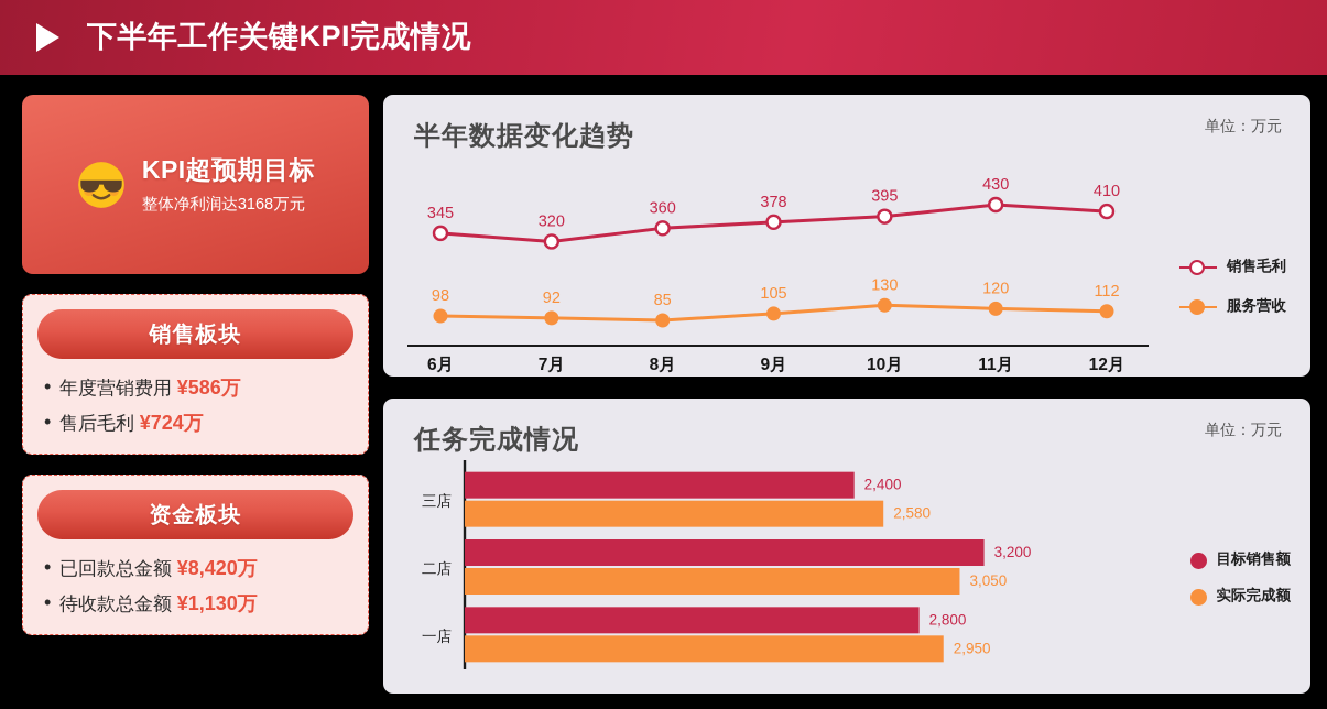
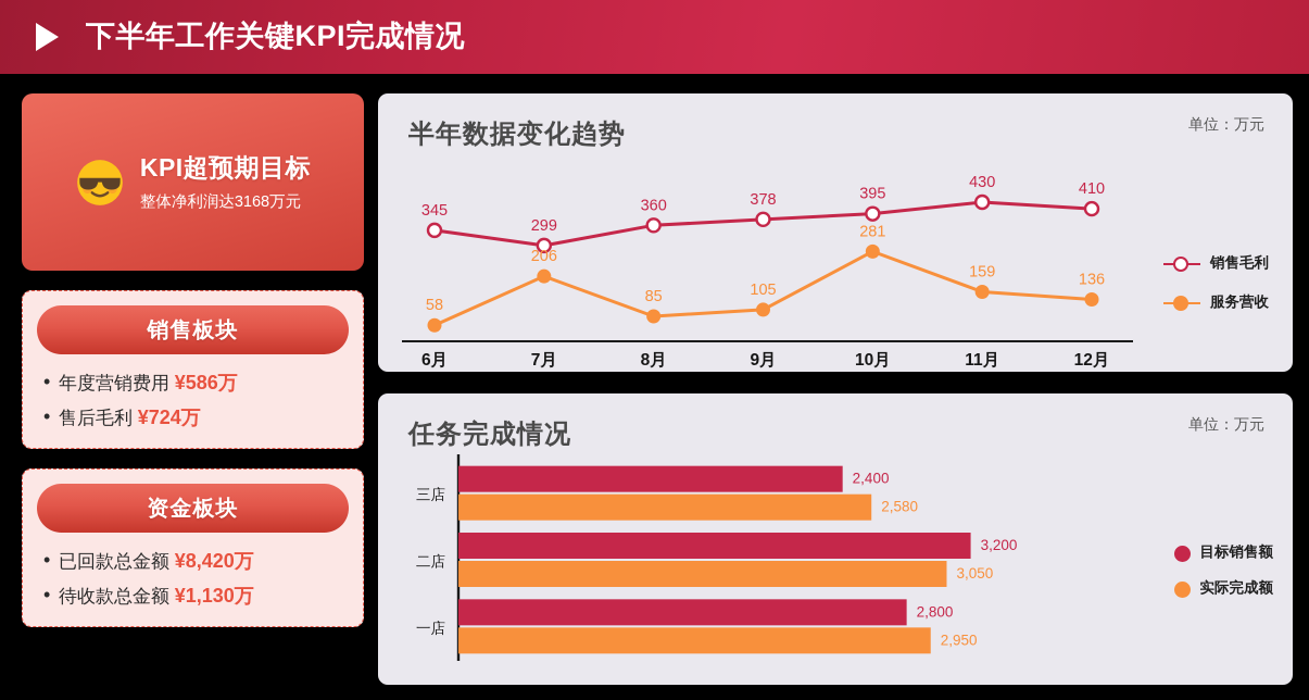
半年数据变化趋势/服务营收/6月: 98 -> 58
半年数据变化趋势/销售毛利/7月: 320 -> 299
半年数据变化趋势/服务营收/7月: 92 -> 206
半年数据变化趋势/服务营收/10月: 130 -> 281
半年数据变化趋势/服务营收/11月: 120 -> 159
半年数据变化趋势/服务营收/12月: 112 -> 136
